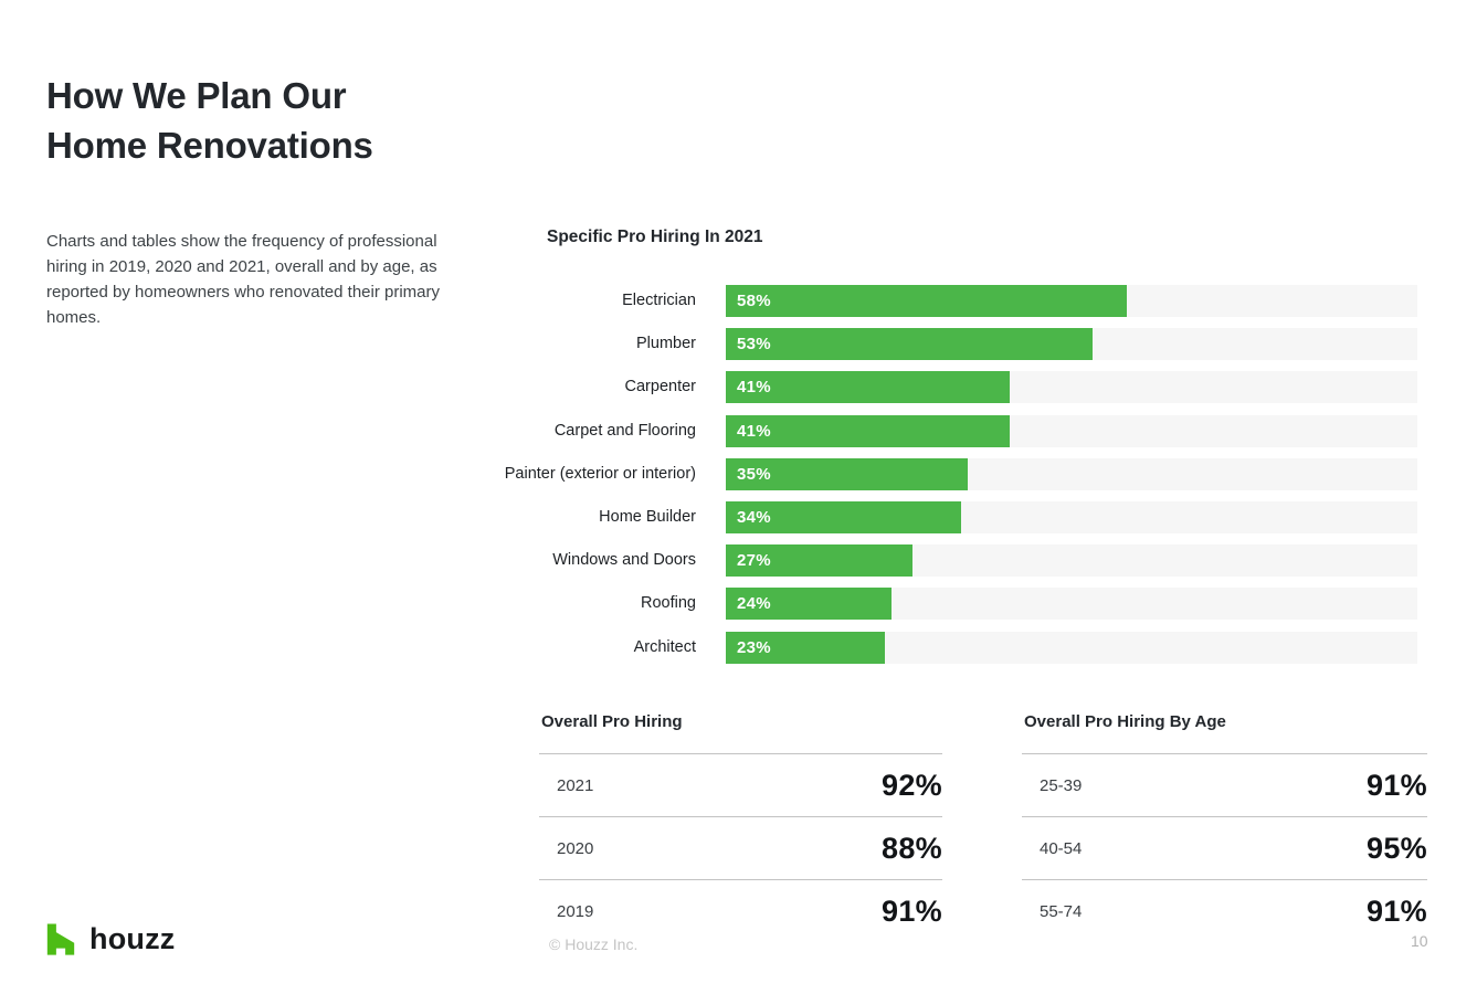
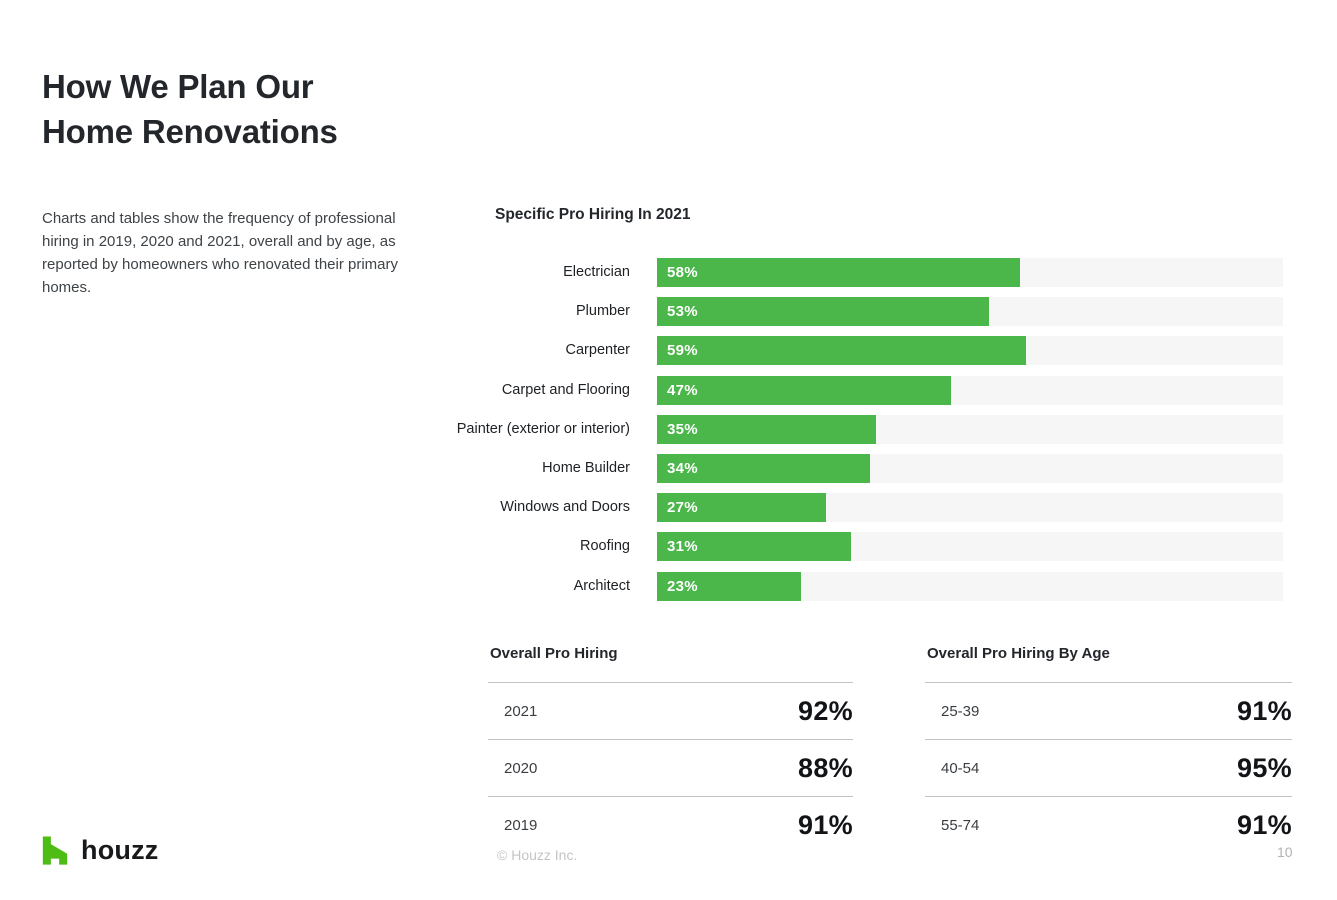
Specific Pro Hiring In 2021/Carpenter: 41% -> 59%
Specific Pro Hiring In 2021/Carpet and Flooring: 41% -> 47%
Specific Pro Hiring In 2021/Roofing: 24% -> 31%
